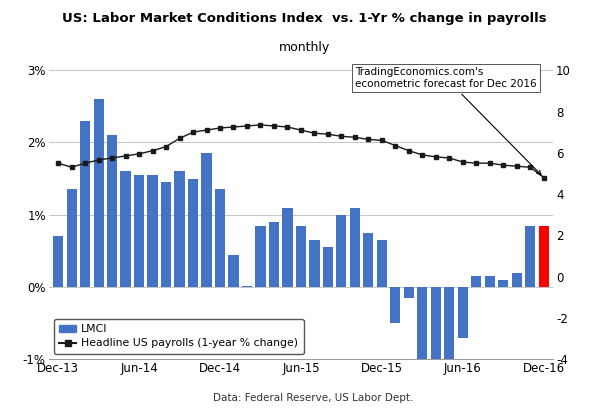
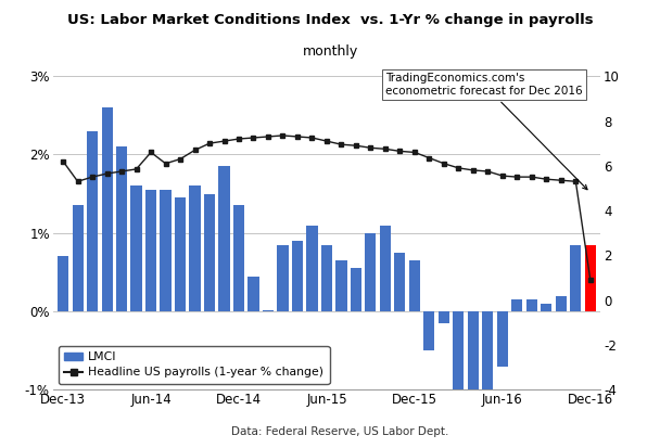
Headline US payrolls (1-year % change)/Dec-13: 5.50 -> 6.20
Headline US payrolls (1-year % change)/Jun-14: 5.95 -> 6.60
Headline US payrolls (1-year % change)/Dec-16: 4.80 -> 0.90
